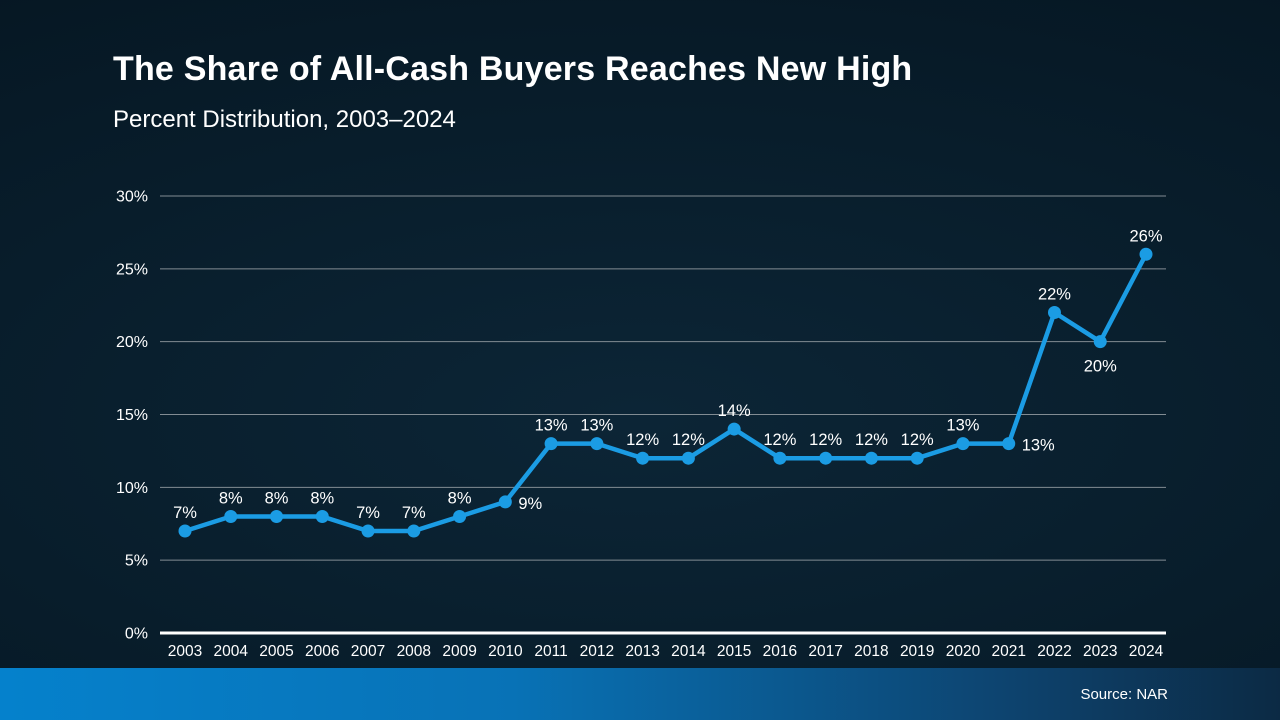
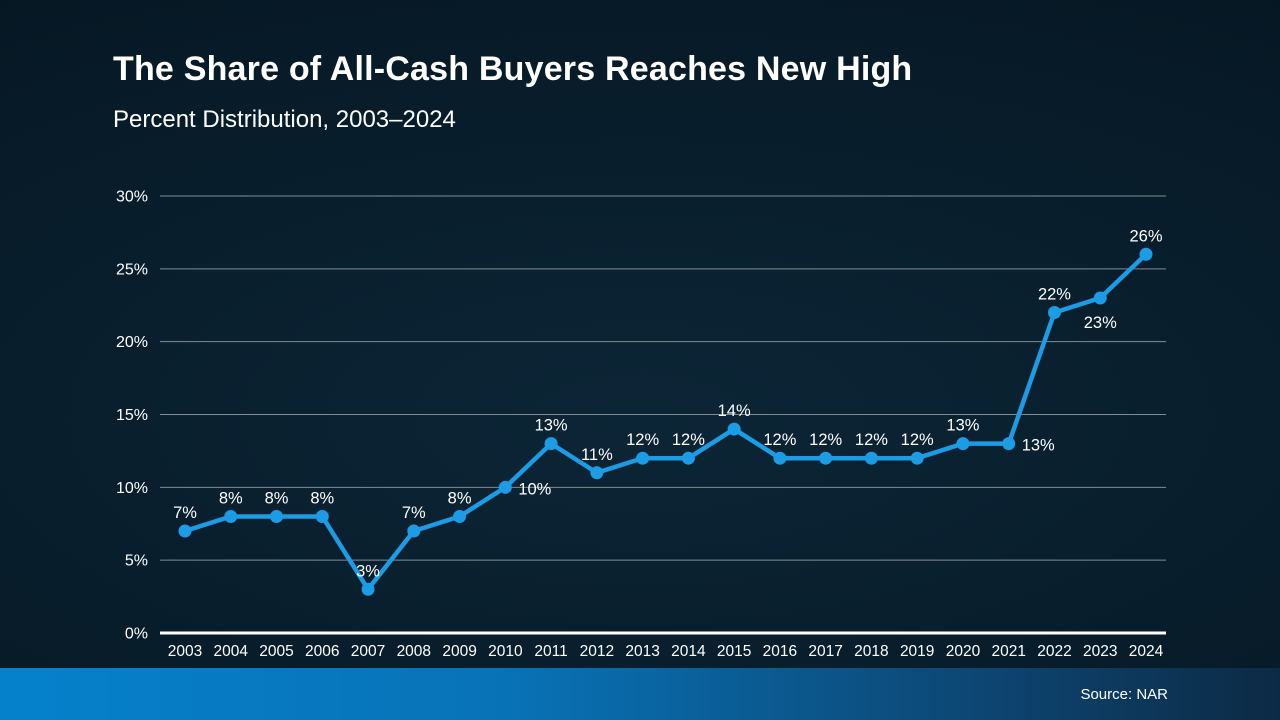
2007: 7% -> 3%
2010: 9% -> 10%
2012: 13% -> 11%
2023: 20% -> 23%
